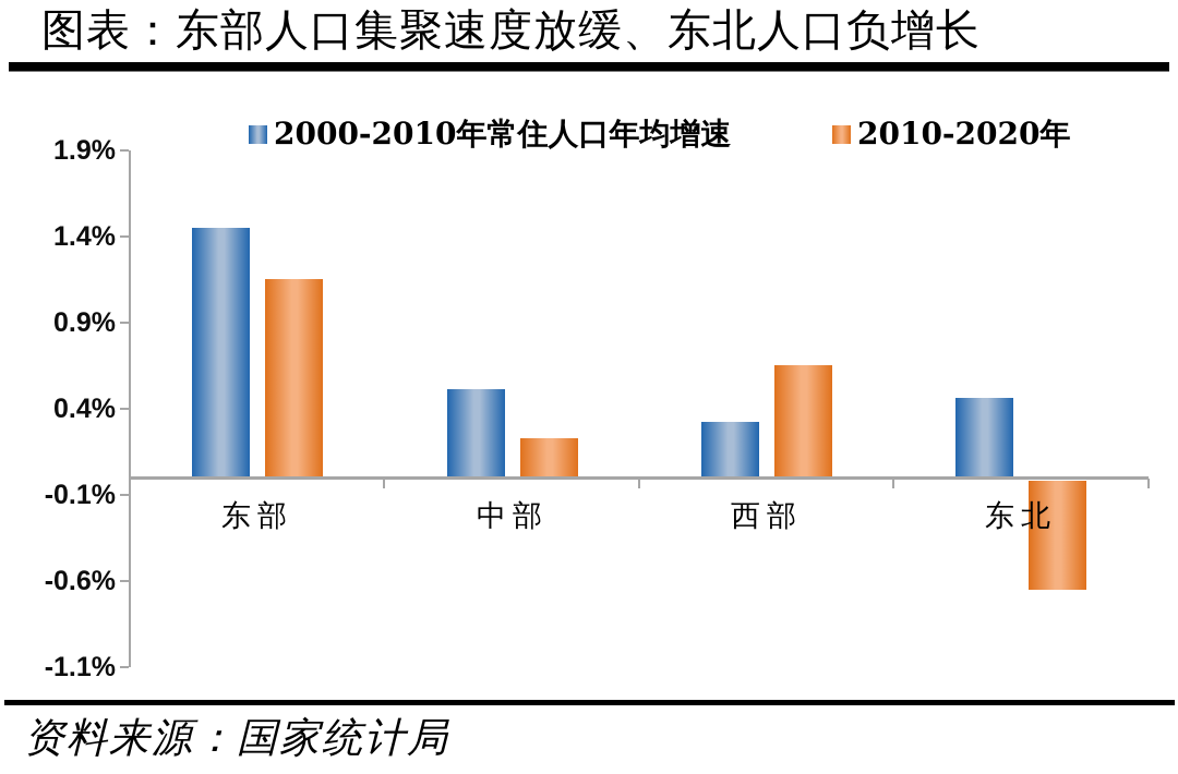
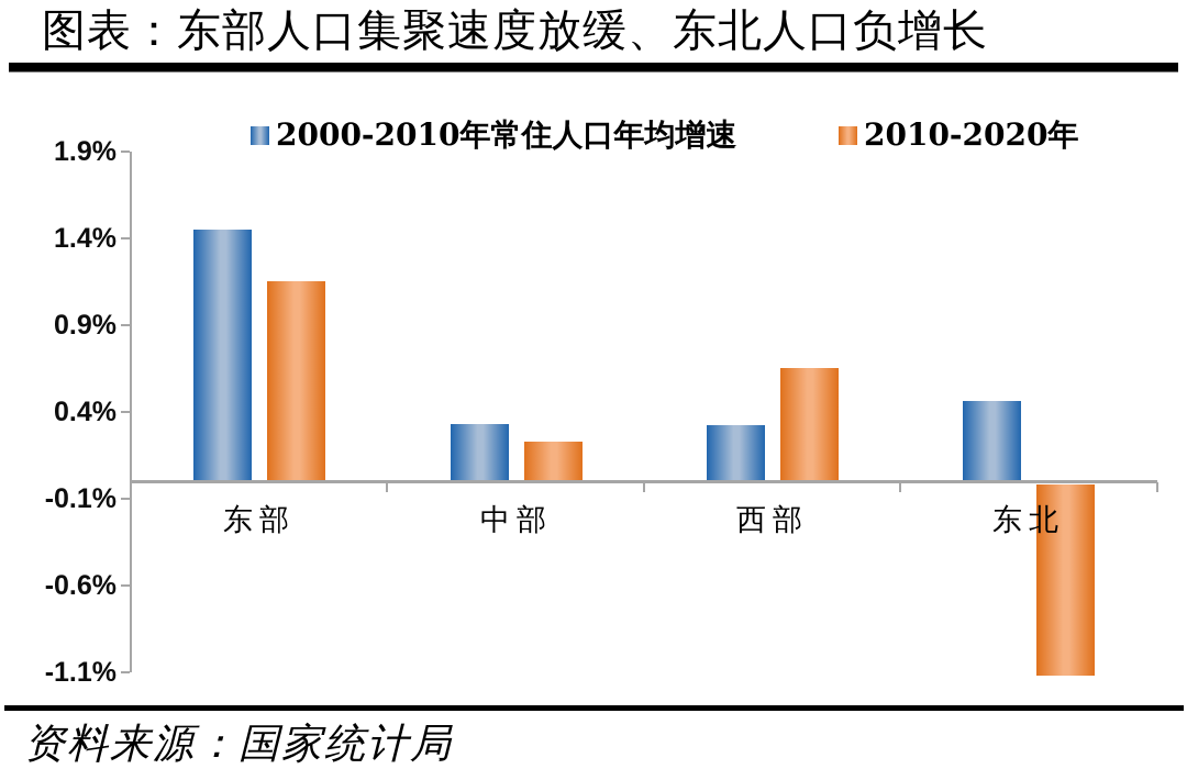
2000-2010年常住人口年均增速/中部: 0.51% -> 0.33%
2010-2020年/东北: -0.63% -> -1.10%
